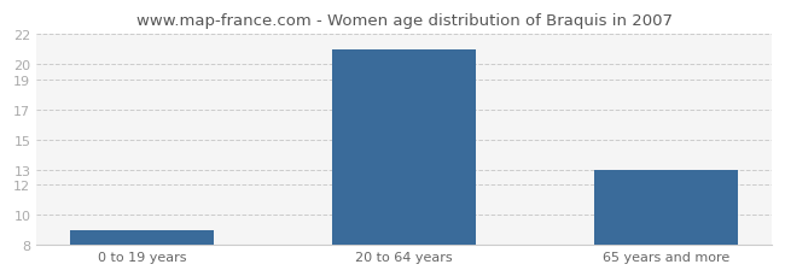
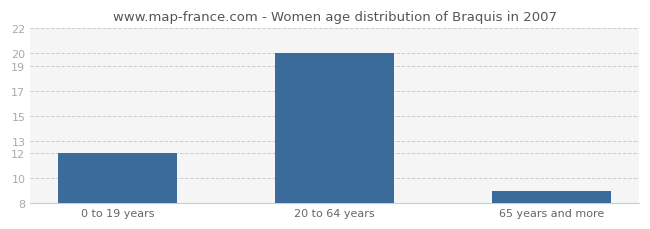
0 to 19 years: 9 -> 12
20 to 64 years: 21 -> 20
65 years and more: 13 -> 9
